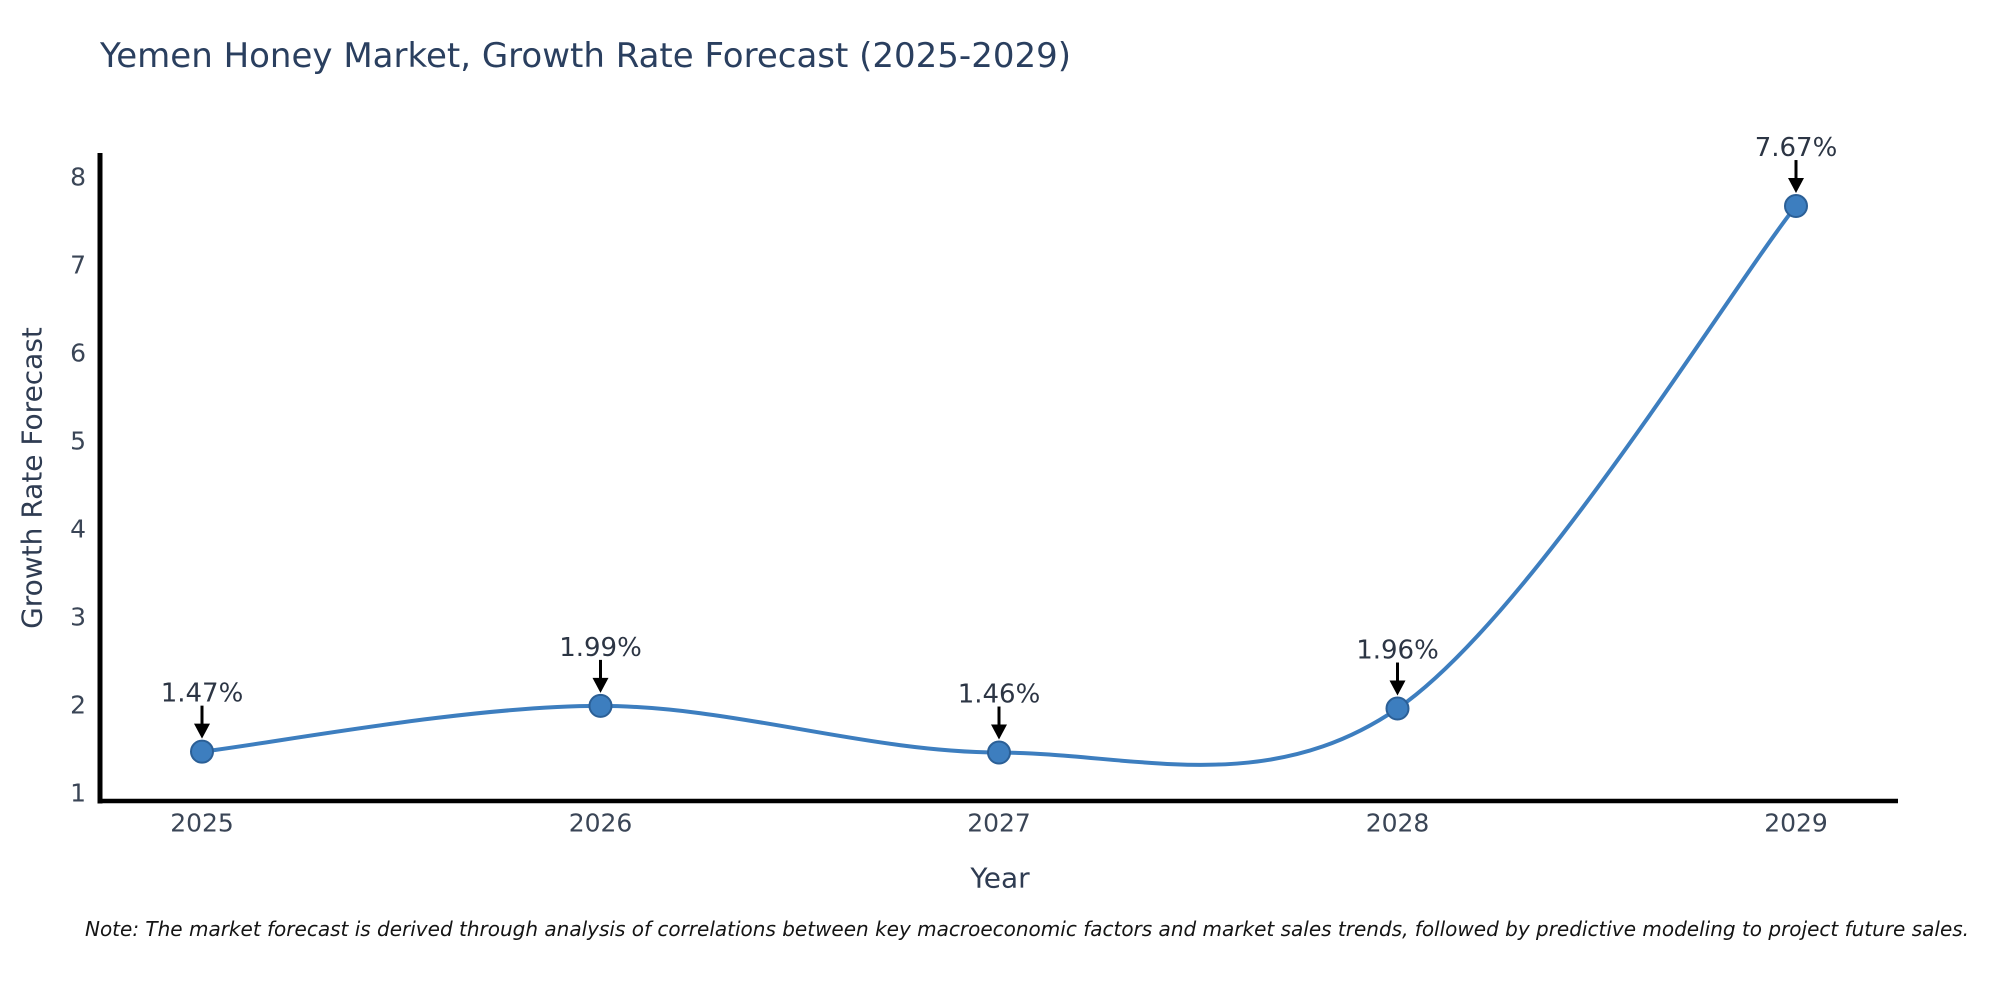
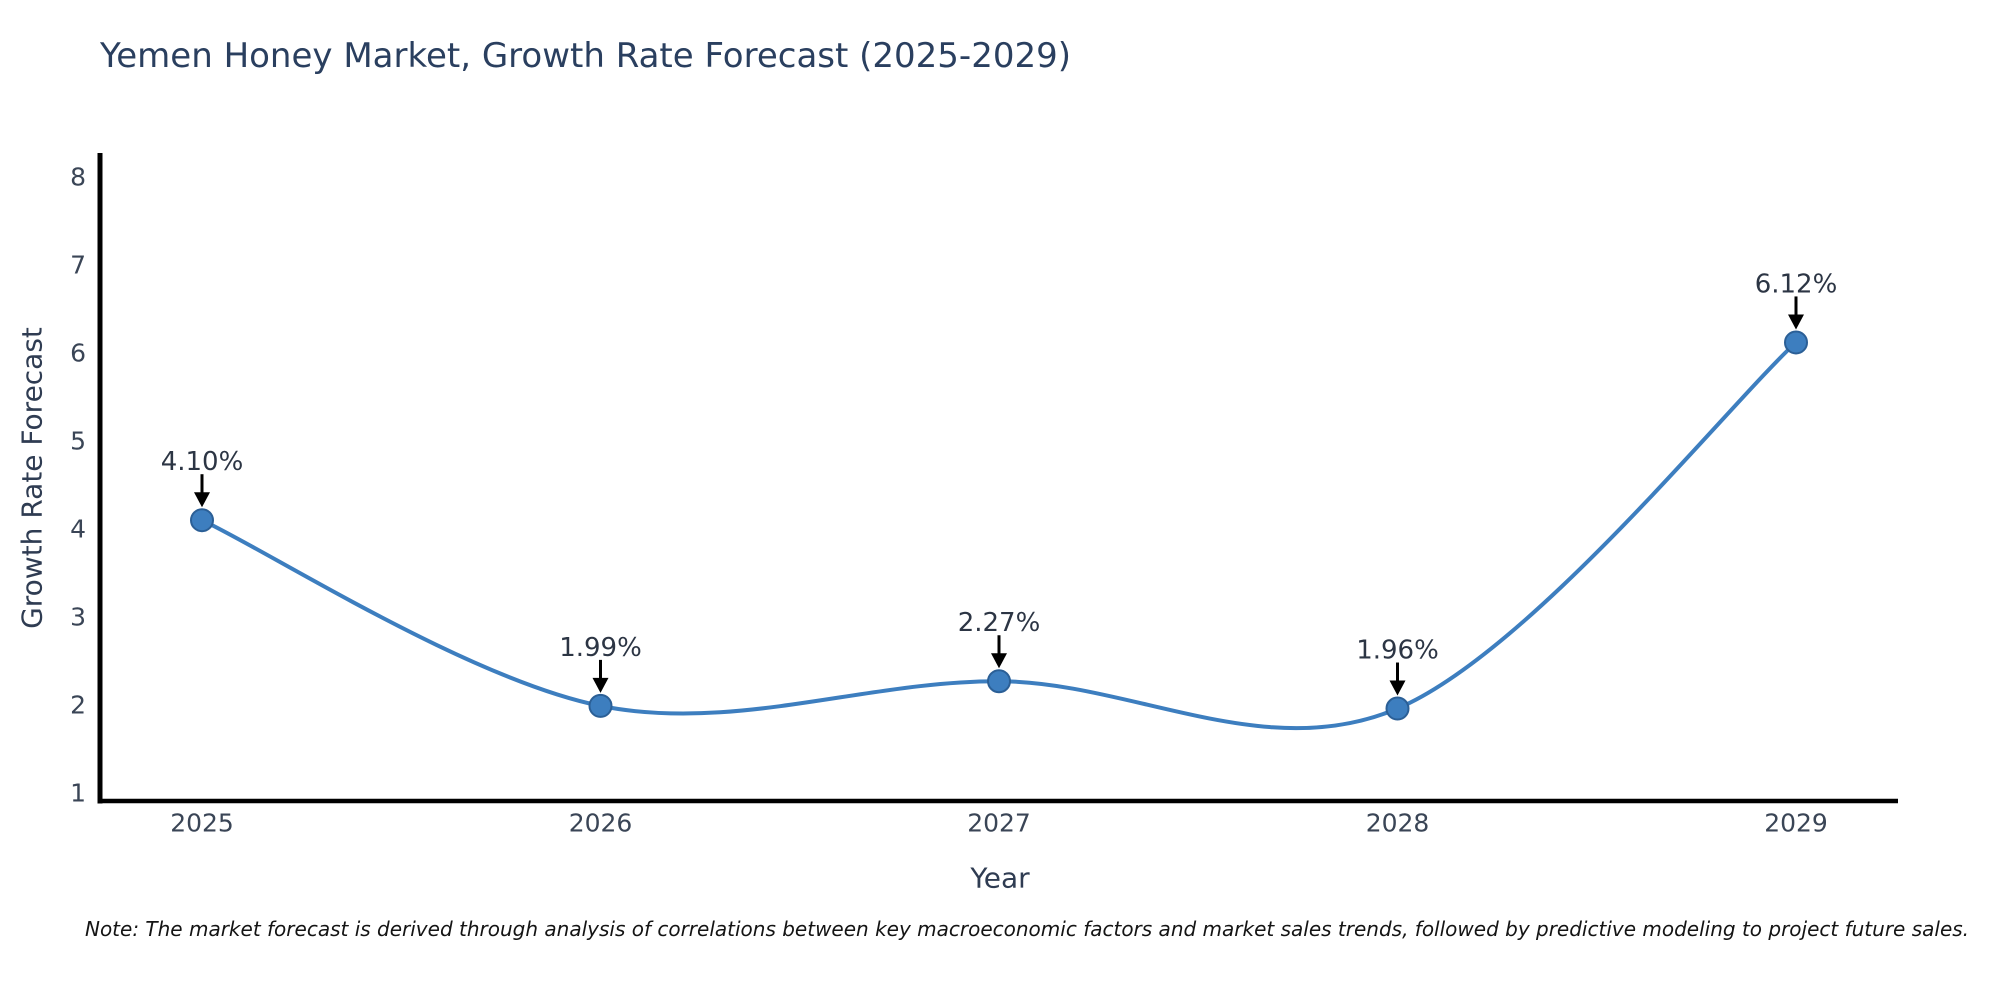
2025: 1.47% -> 4.10%
2027: 1.46% -> 2.27%
2029: 7.67% -> 6.12%
